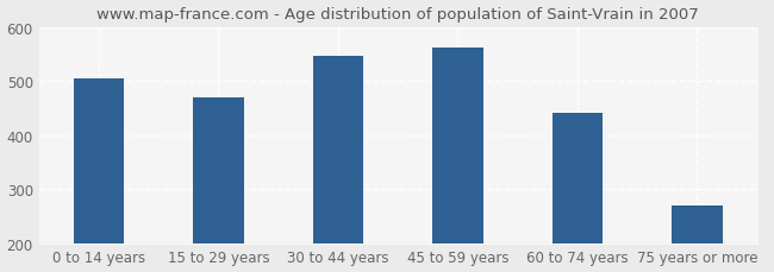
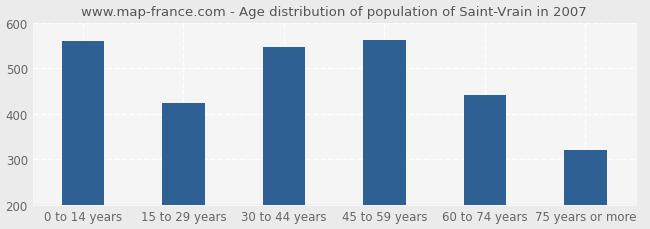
0 to 14 years: 506 -> 560
15 to 29 years: 471 -> 425
75 years or more: 269 -> 320
